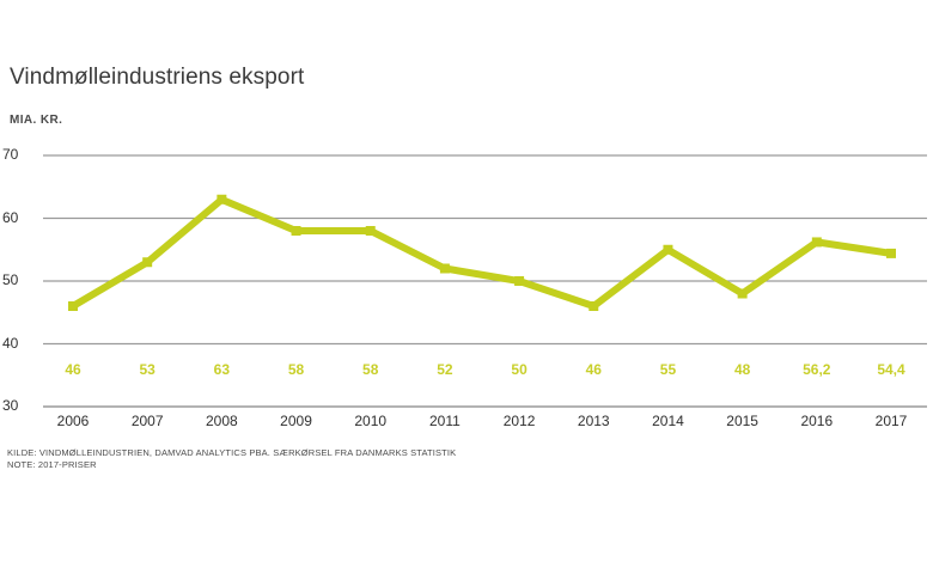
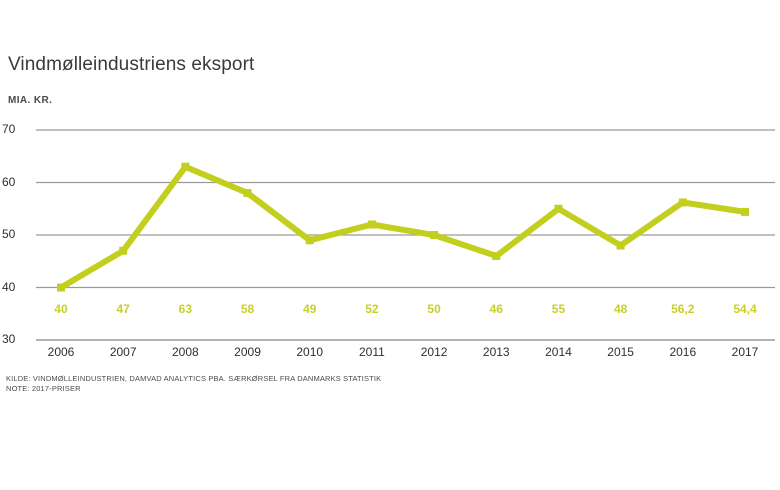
2006: 46 -> 40
2007: 53 -> 47
2010: 58 -> 49
